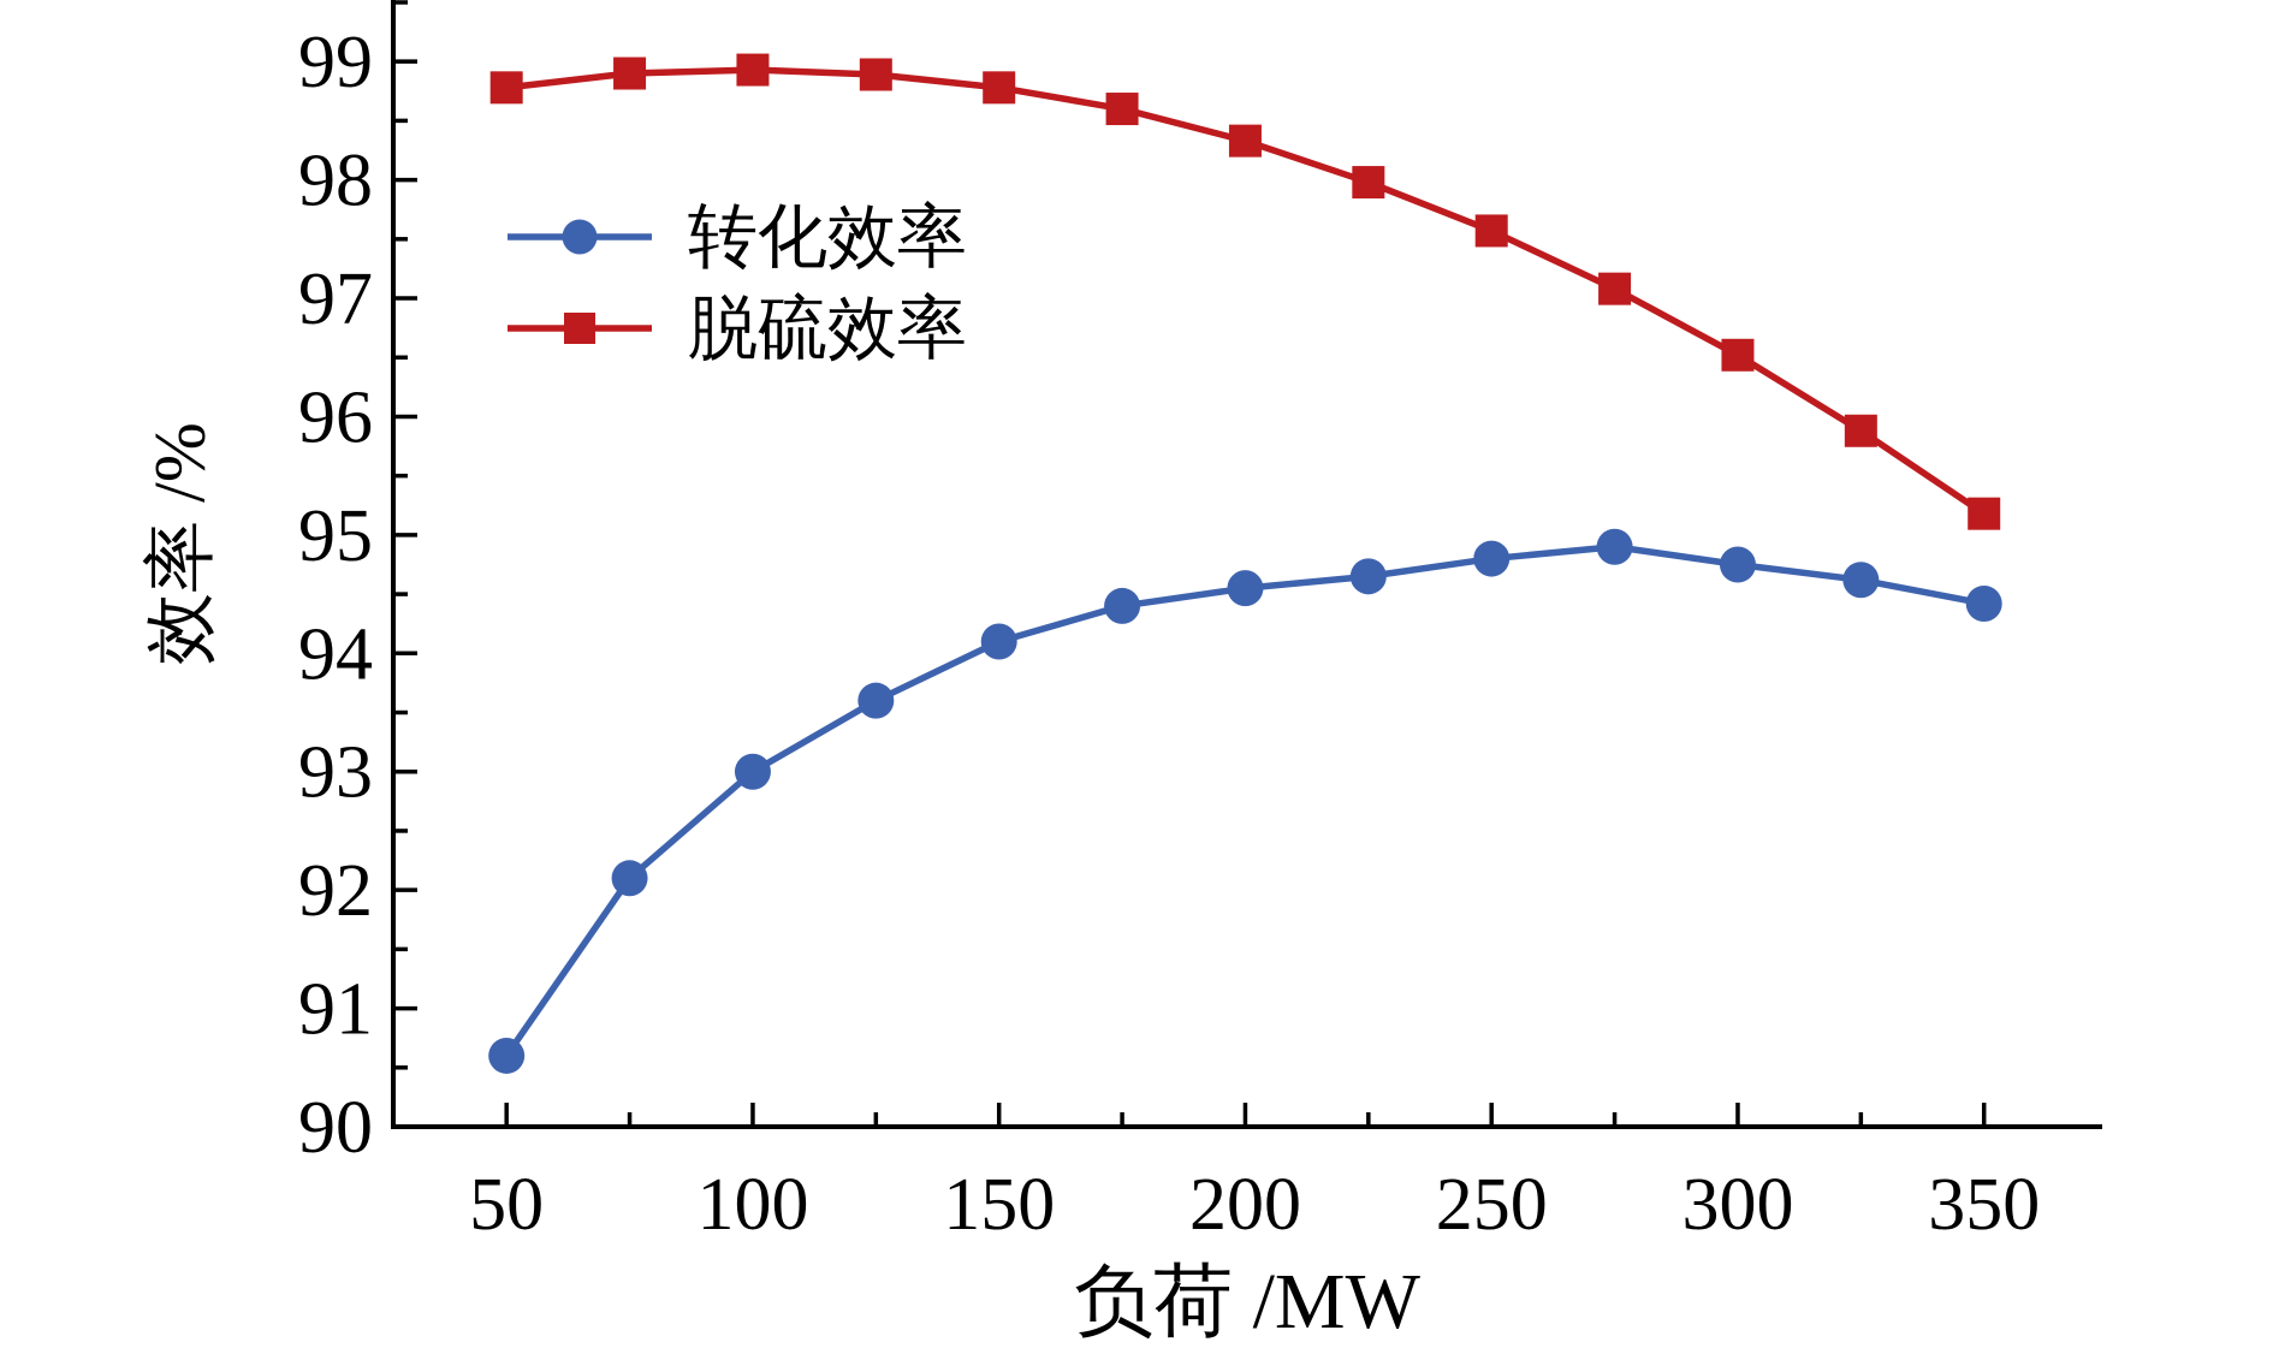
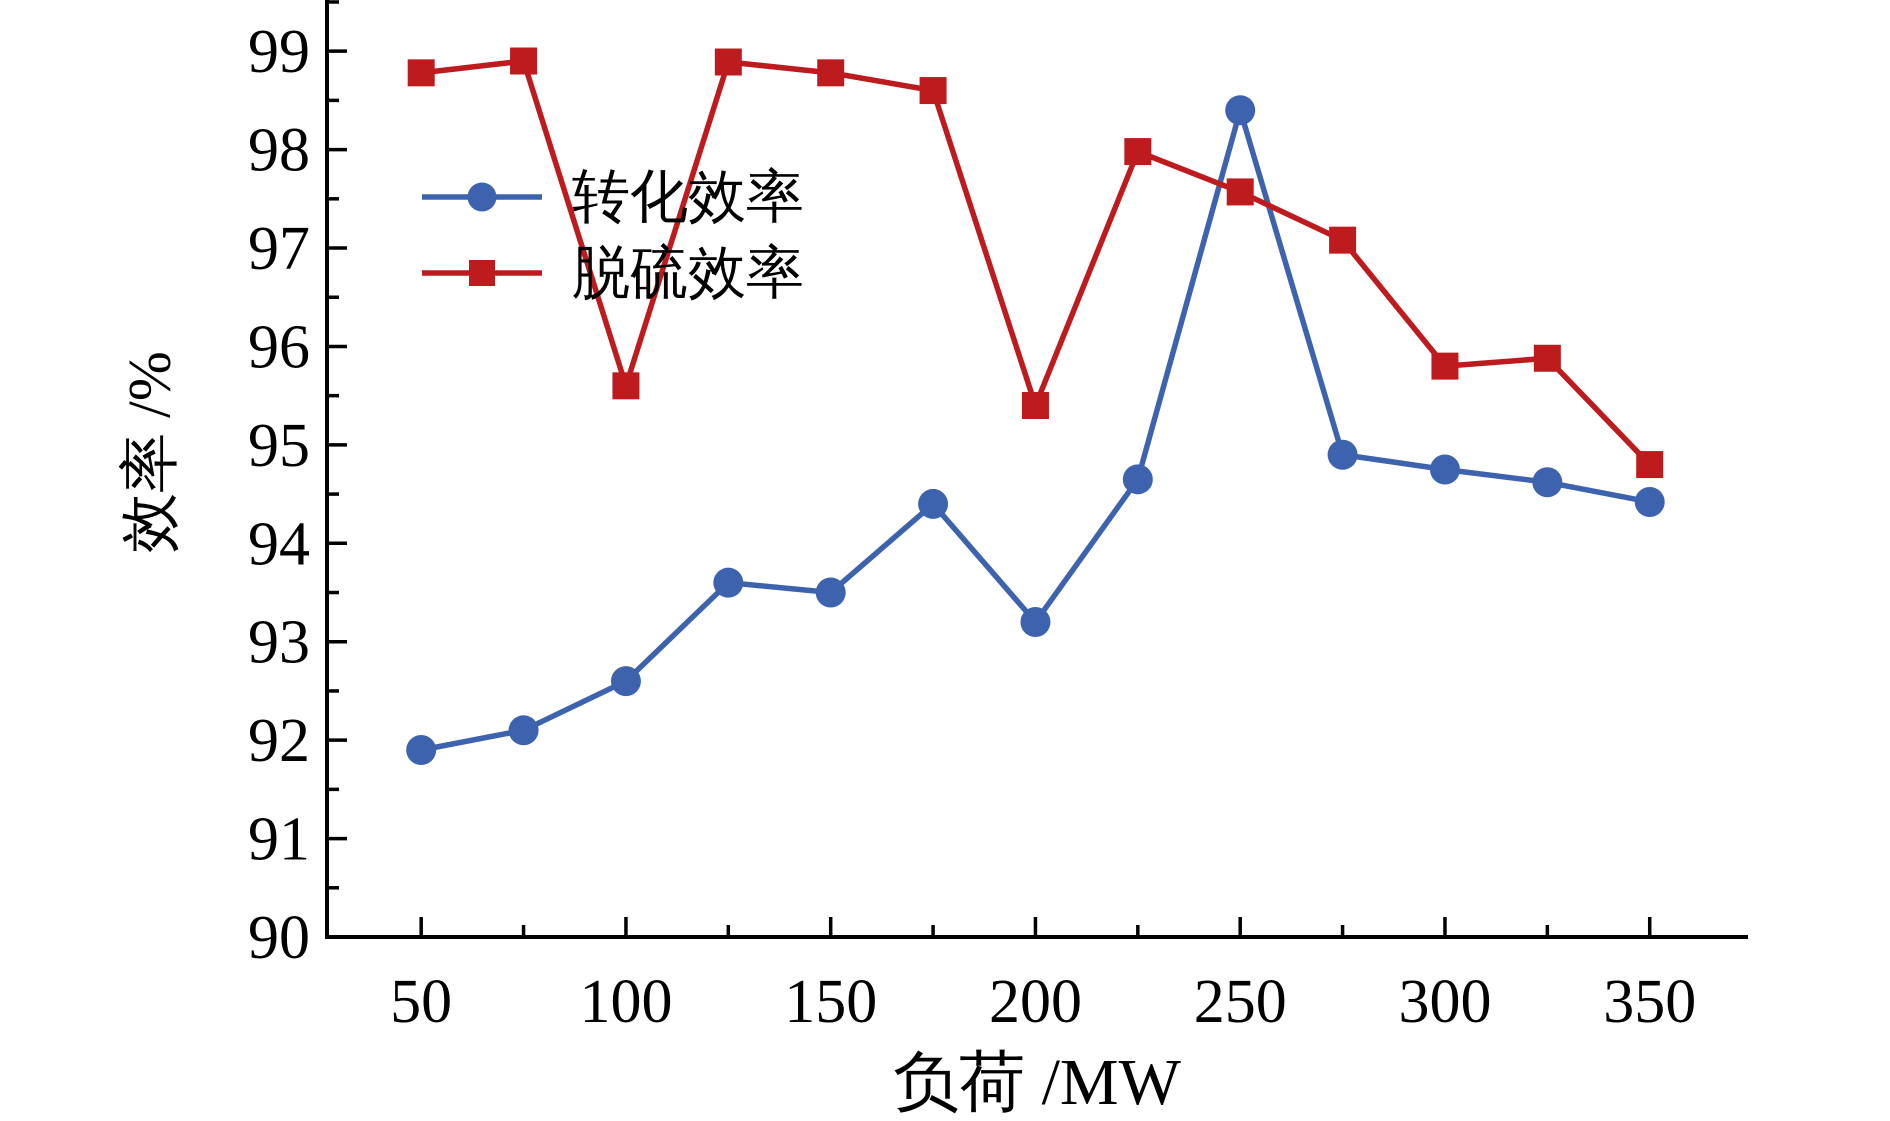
转化效率/50: 90.6 -> 91.9
转化效率/100: 93.0 -> 92.6
脱硫效率/100: 98.9 -> 95.6
转化效率/150: 94.1 -> 93.5
转化效率/200: 94.5 -> 93.2
脱硫效率/200: 98.3 -> 95.4
转化效率/250: 94.8 -> 98.4
脱硫效率/300: 96.5 -> 95.8
脱硫效率/350: 95.2 -> 94.8
